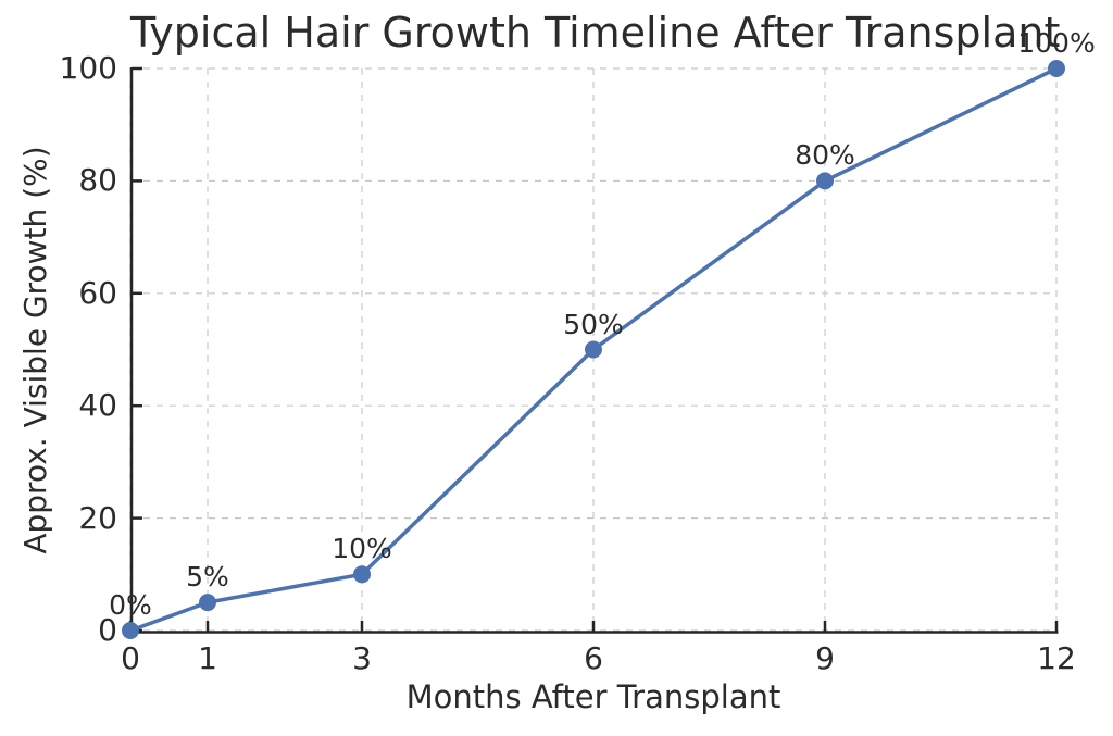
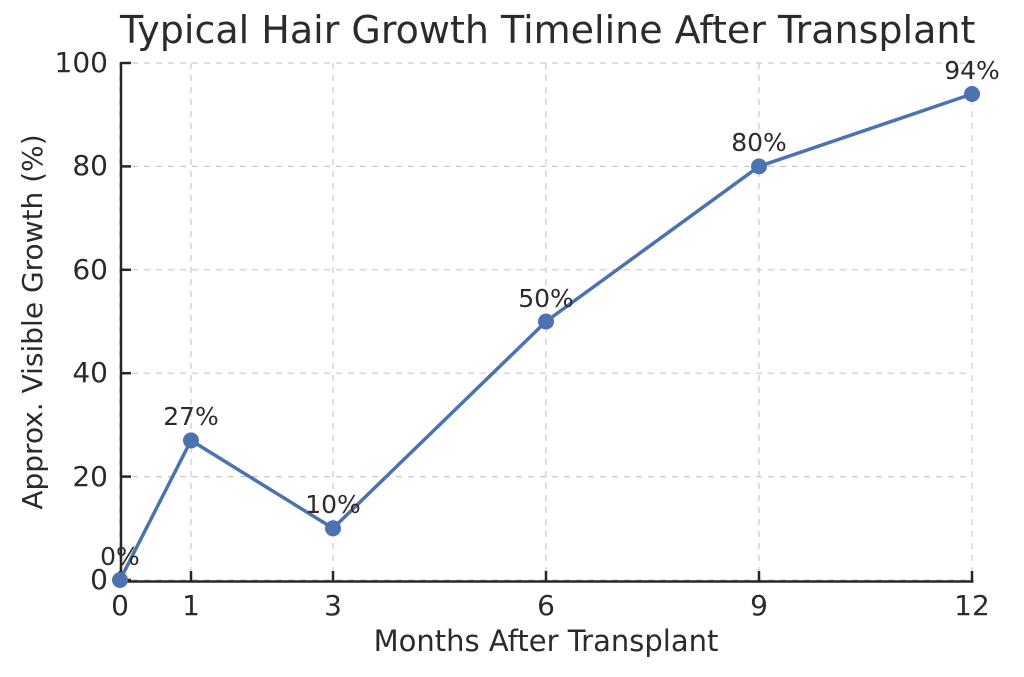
1: 5% -> 27%
12: 100% -> 94%
